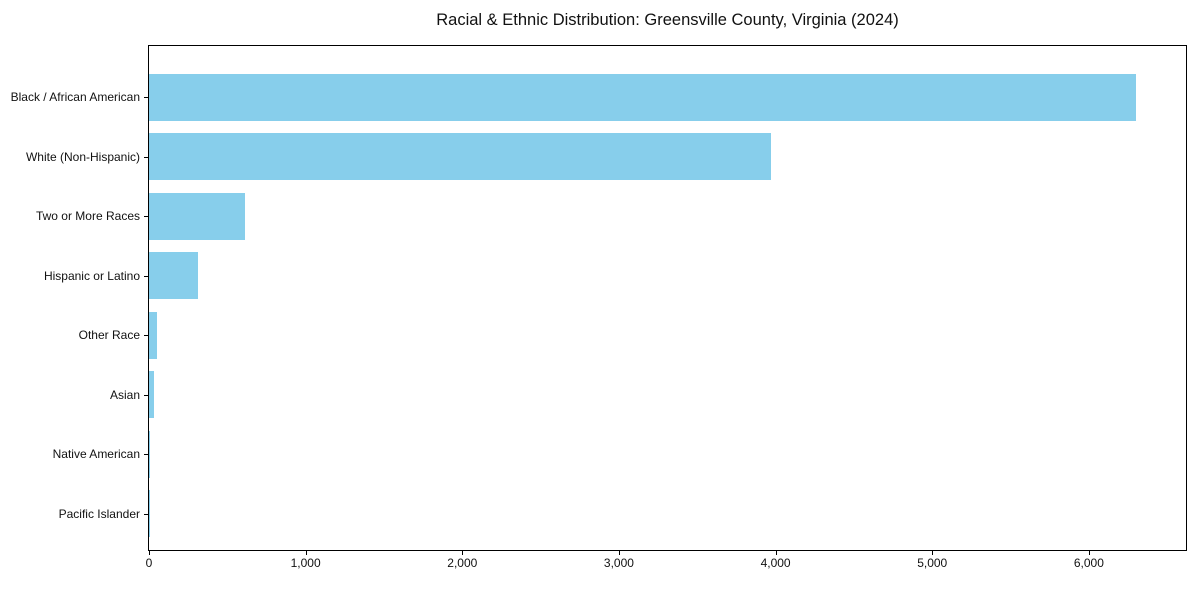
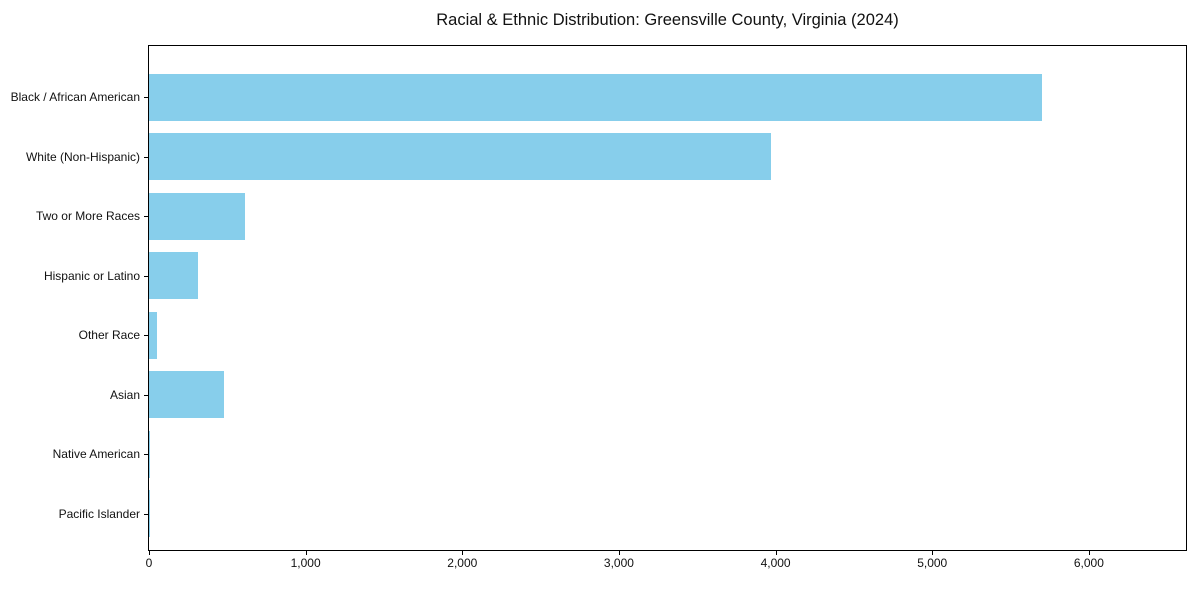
Black / African American: 6300 -> 5700
Asian: 30 -> 480
